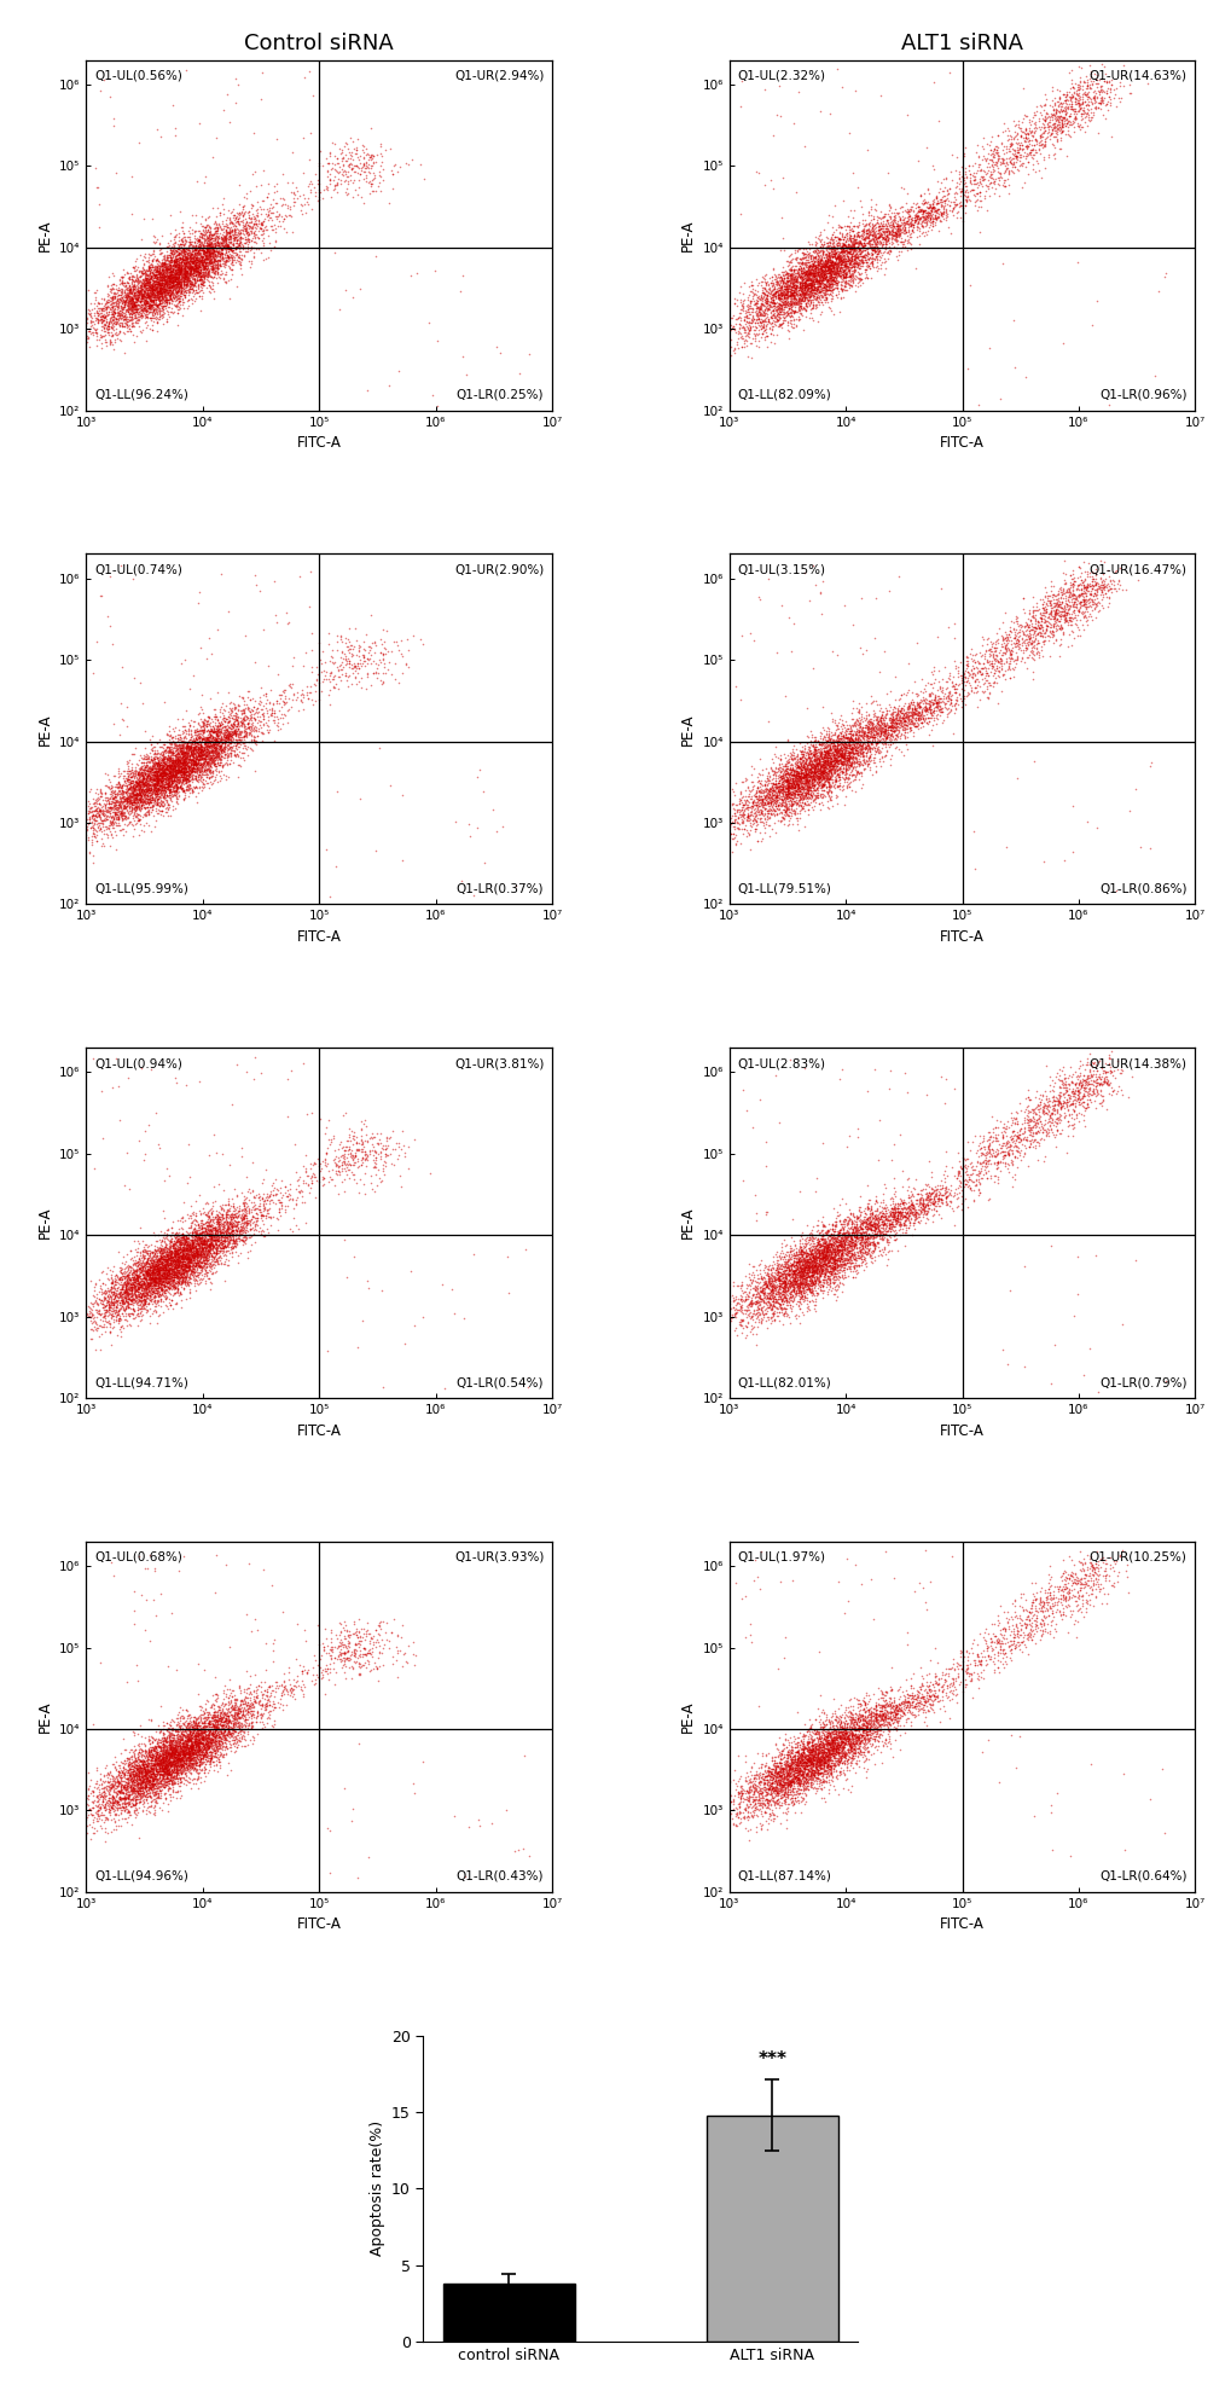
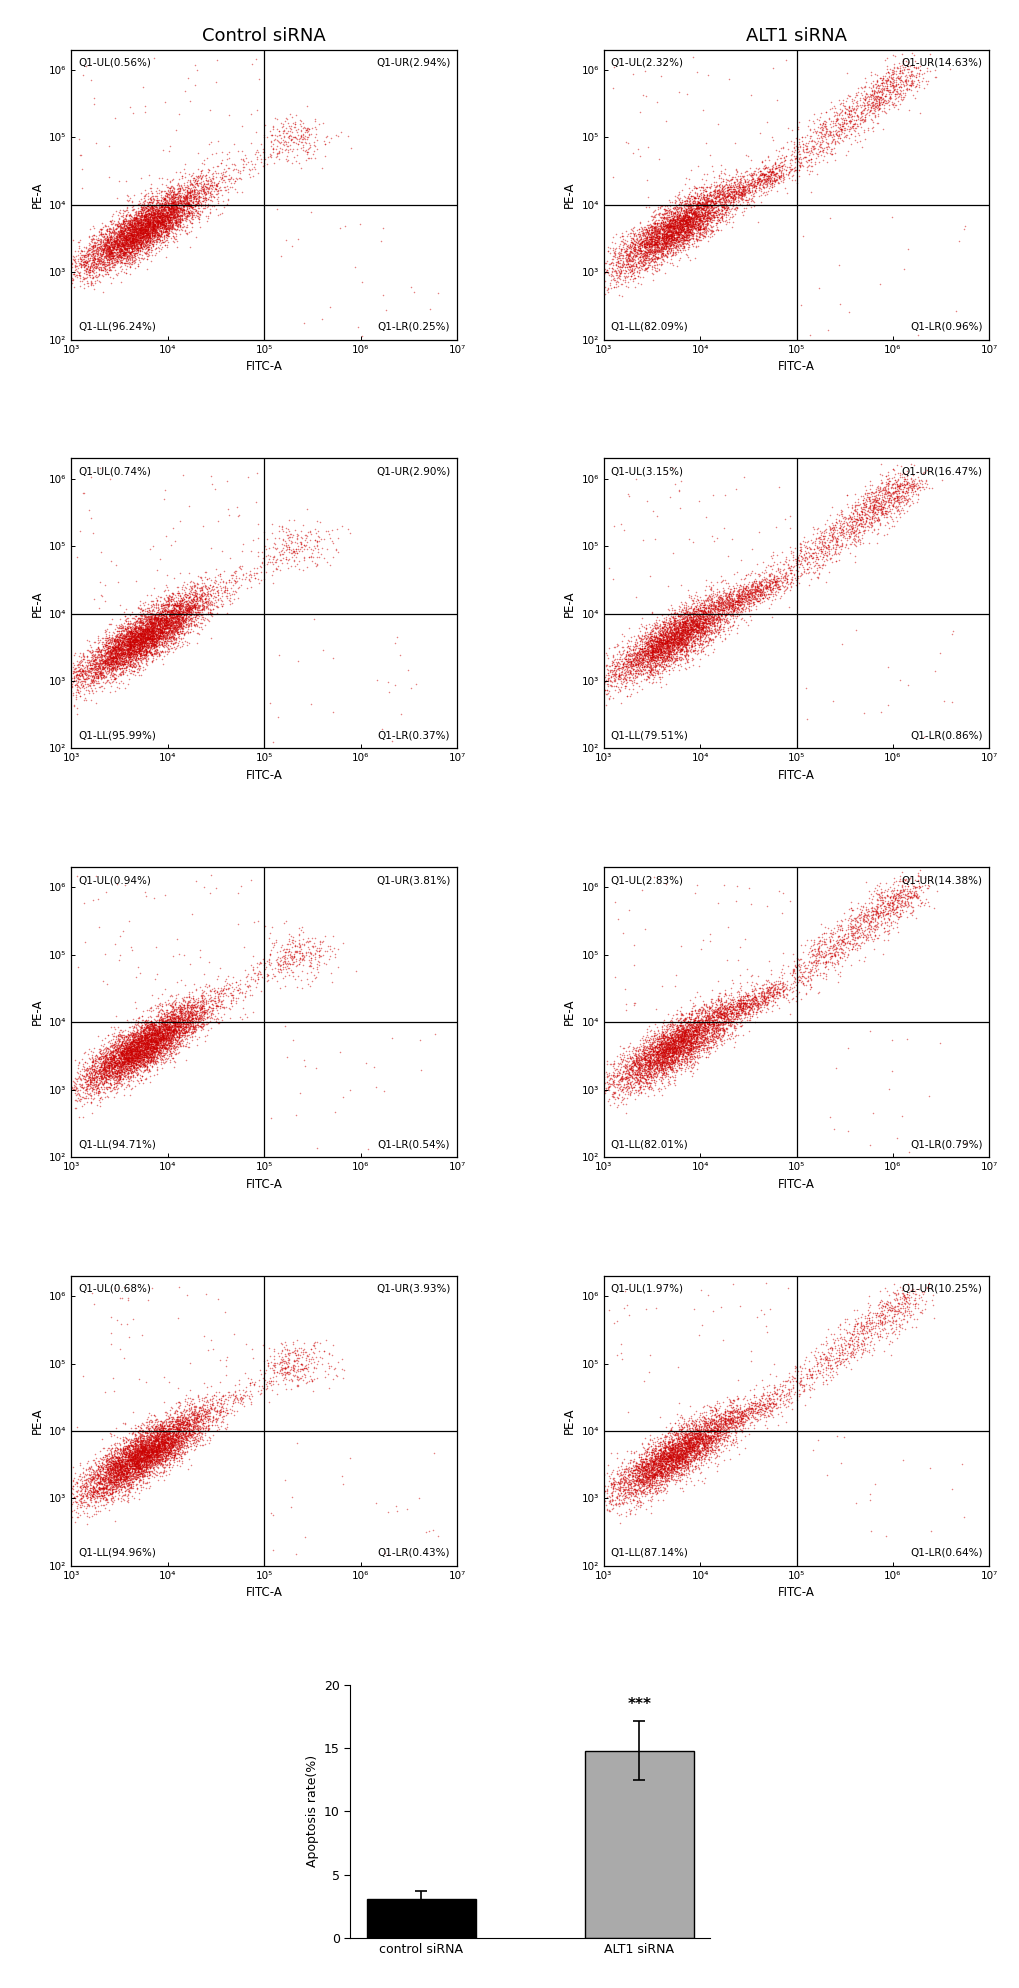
control siRNA: 3.8 -> 3.1
